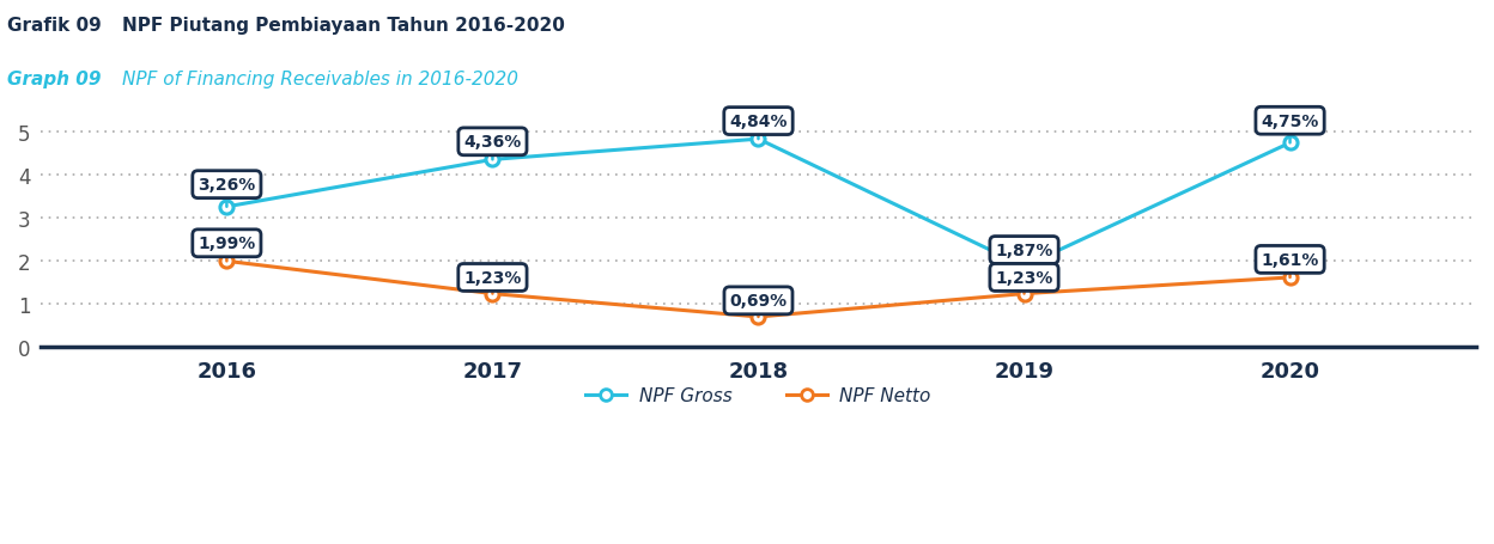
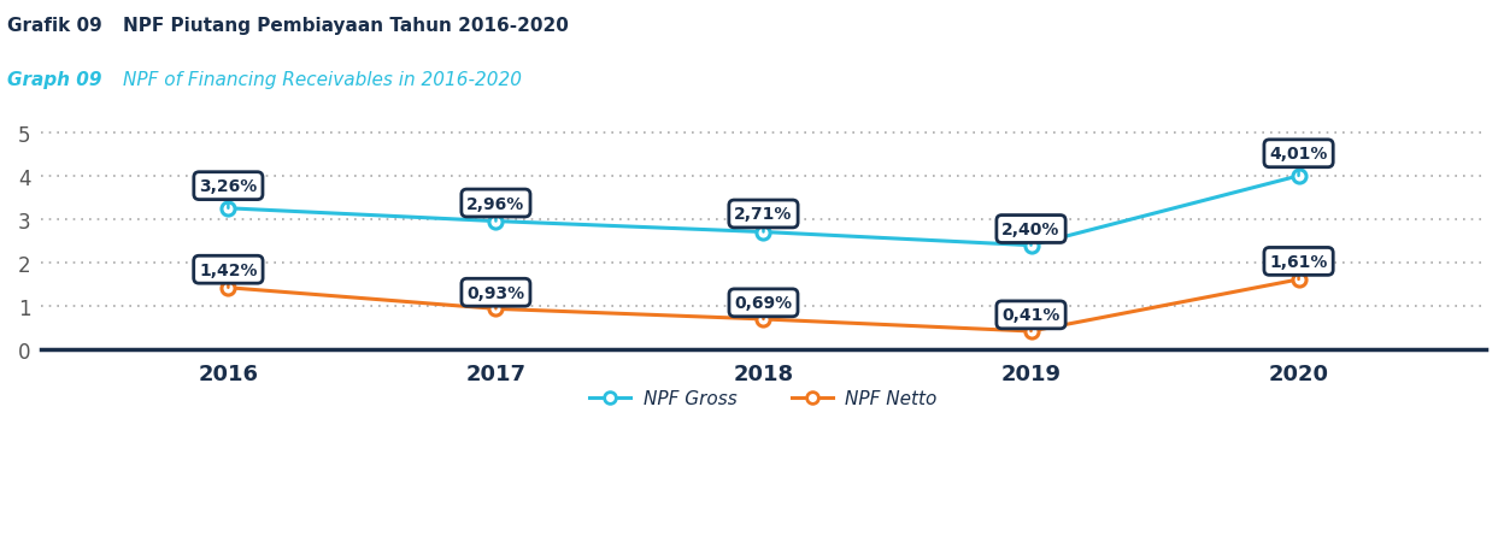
NPF Netto/2016: 1,99% -> 1,42%
NPF Gross/2017: 4,36% -> 2,96%
NPF Netto/2017: 1,23% -> 0,93%
NPF Gross/2018: 4,84% -> 2,71%
NPF Gross/2019: 1,87% -> 2,40%
NPF Netto/2019: 1,23% -> 0,41%
NPF Gross/2020: 4,75% -> 4,01%
